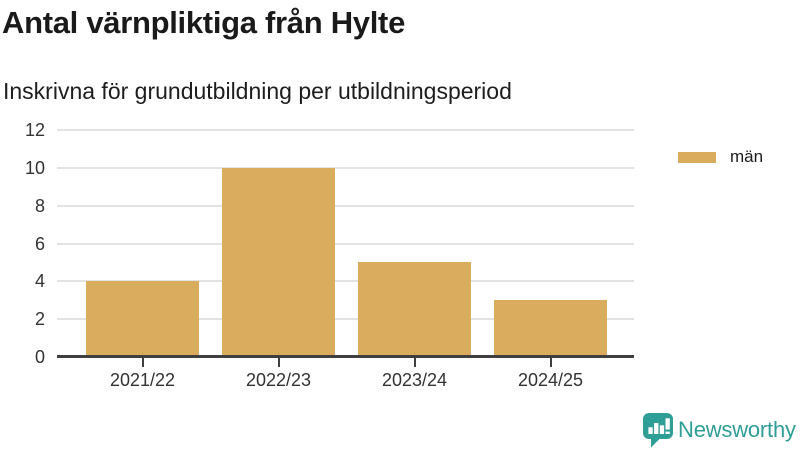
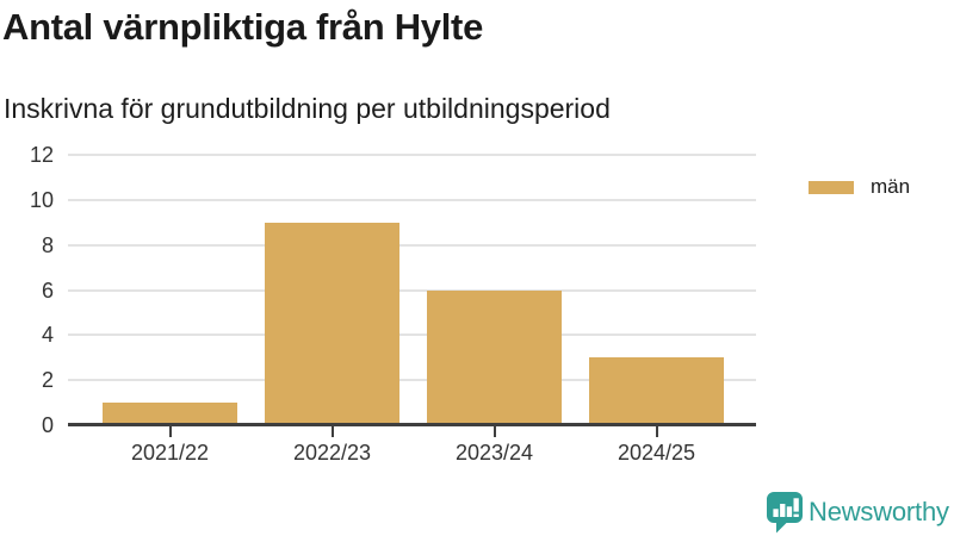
2021/22: 4 -> 1
2022/23: 10 -> 9
2023/24: 5 -> 6
